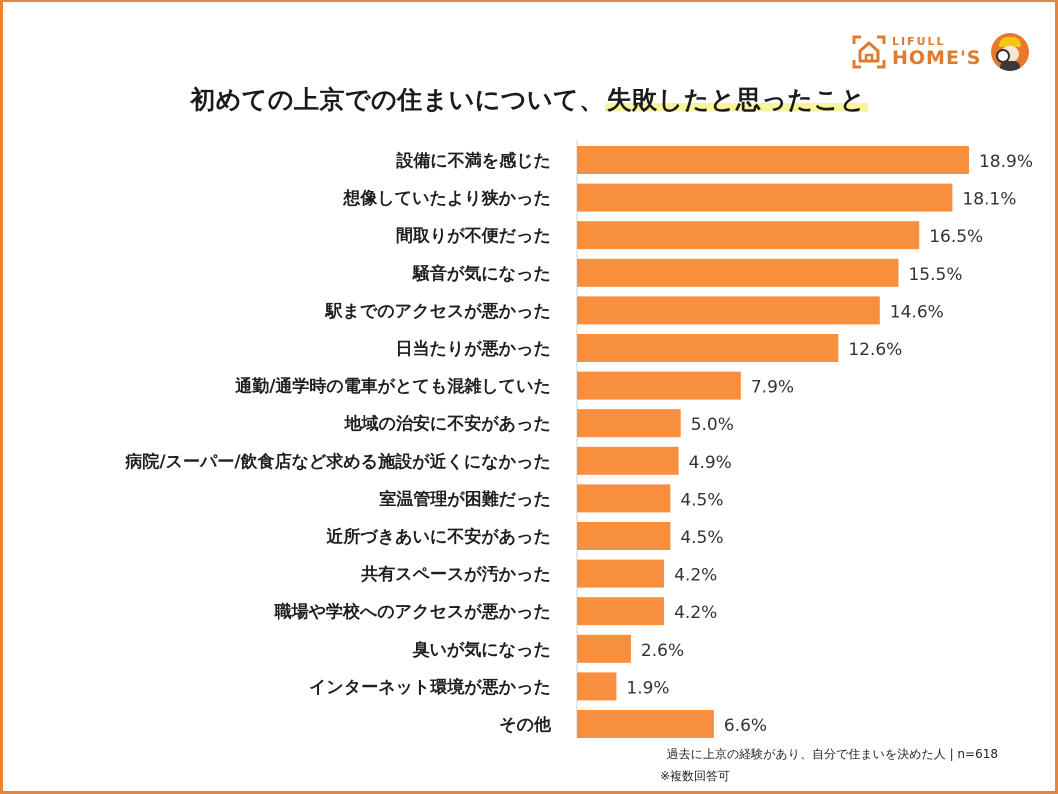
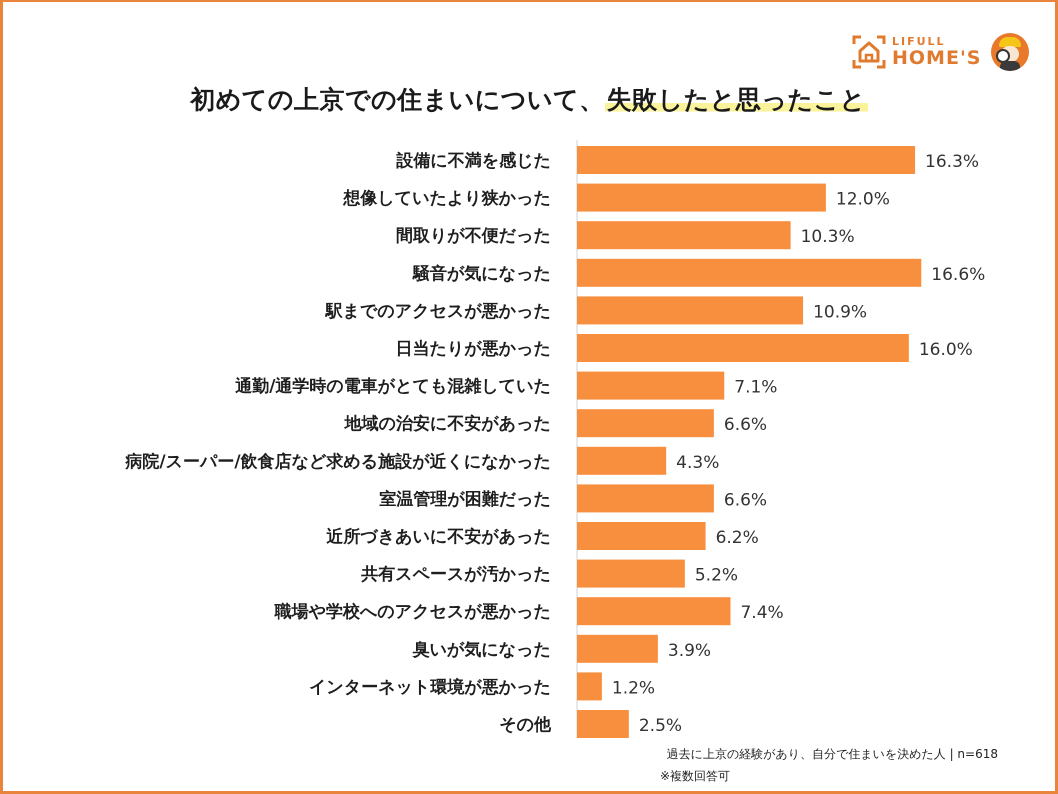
設備に不満を感じた: 18.9% -> 16.3%
想像していたより狭かった: 18.1% -> 12.0%
間取りが不便だった: 16.5% -> 10.3%
騒音が気になった: 15.5% -> 16.6%
駅までのアクセスが悪かった: 14.6% -> 10.9%
日当たりが悪かった: 12.6% -> 16.0%
通勤/通学時の電車がとても混雑していた: 7.9% -> 7.1%
地域の治安に不安があった: 5.0% -> 6.6%
病院/スーパー/飲食店など求める施設が近くになかった: 4.9% -> 4.3%
室温管理が困難だった: 4.5% -> 6.6%
近所づきあいに不安があった: 4.5% -> 6.2%
共有スペースが汚かった: 4.2% -> 5.2%
職場や学校へのアクセスが悪かった: 4.2% -> 7.4%
臭いが気になった: 2.6% -> 3.9%
インターネット環境が悪かった: 1.9% -> 1.2%
その他: 6.6% -> 2.5%
